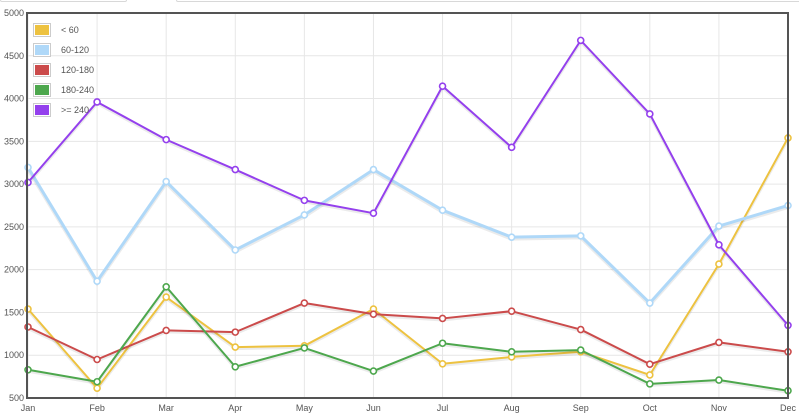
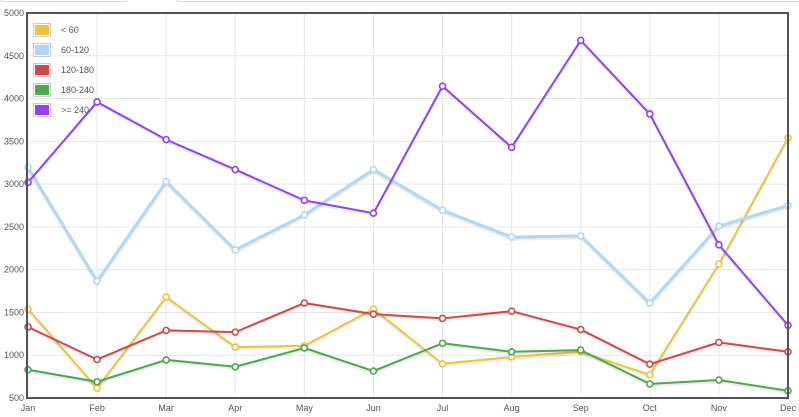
180-240/Mar: 1800 -> 900
